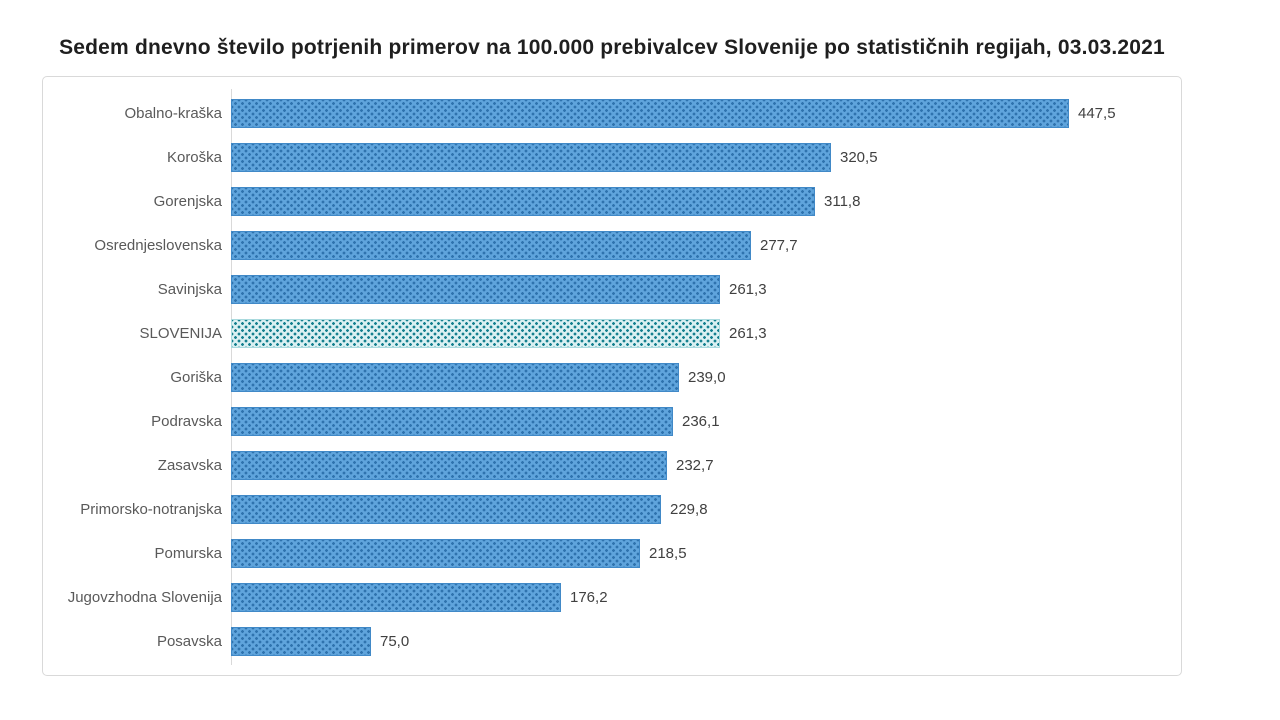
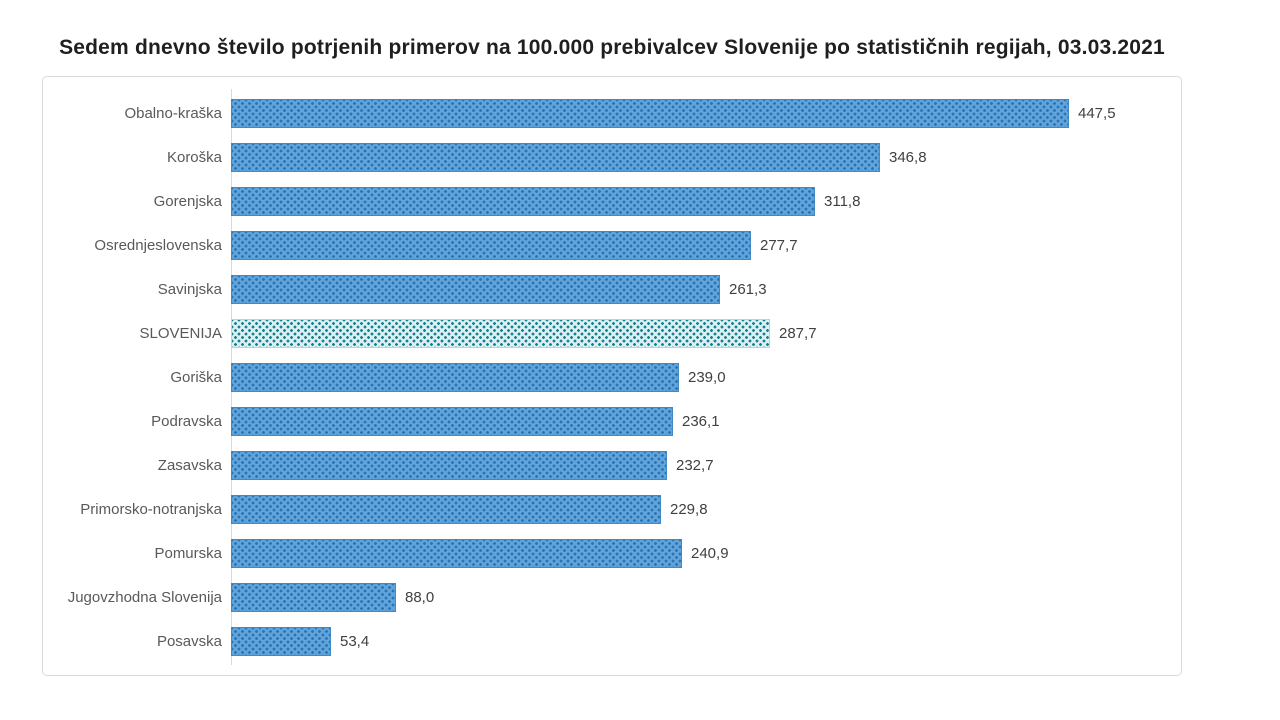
Koroška: 320,5 -> 346,8
SLOVENIJA: 261,3 -> 287,7
Pomurska: 218,5 -> 240,9
Jugovzhodna Slovenija: 176,2 -> 88,0
Posavska: 75,0 -> 53,4
